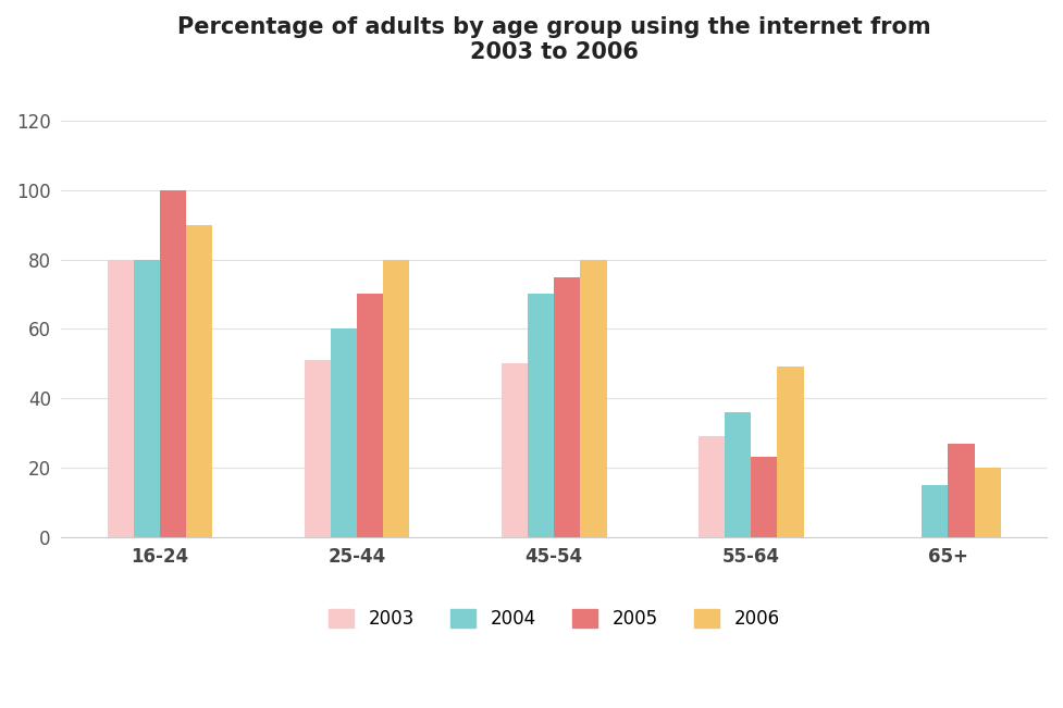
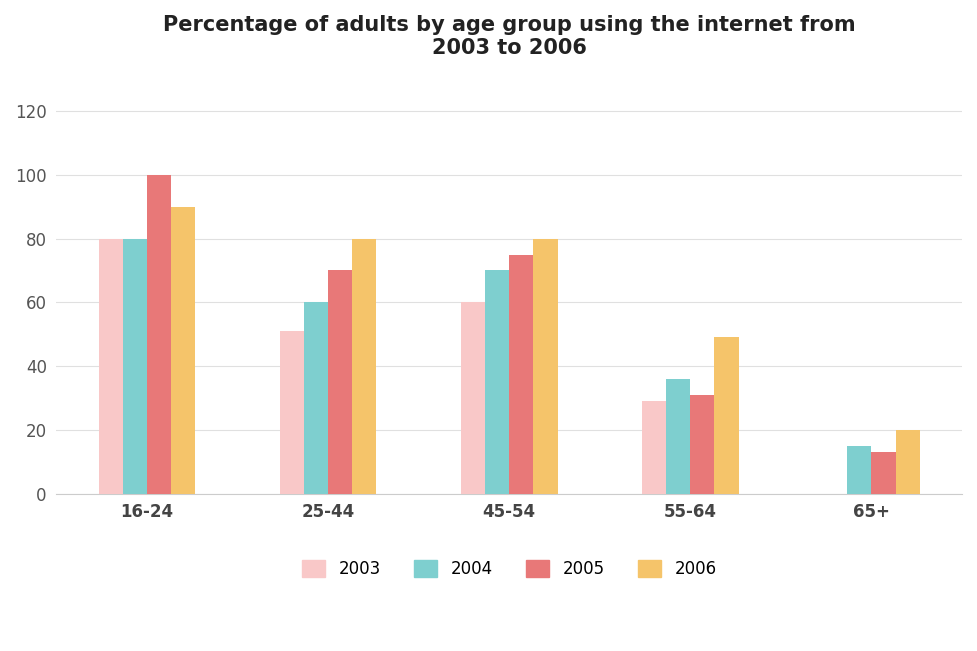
2003/45-54: 50 -> 60
2005/55-64: 23 -> 31
2005/65+: 27 -> 13
